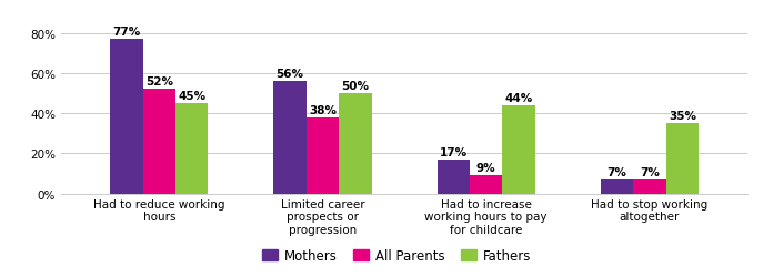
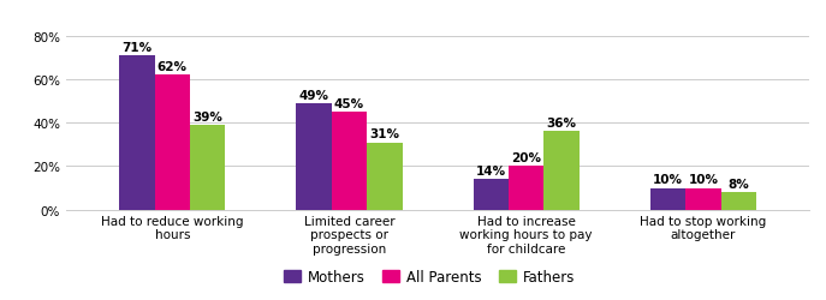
Mothers/Had to reduce working hours: 77% -> 71%
All Parents/Had to reduce working hours: 52% -> 62%
Fathers/Had to reduce working hours: 45% -> 39%
Mothers/Limited career prospects or progression: 56% -> 49%
All Parents/Limited career prospects or progression: 38% -> 45%
Fathers/Limited career prospects or progression: 50% -> 31%
Mothers/Had to increase working hours to pay for childcare: 17% -> 14%
All Parents/Had to increase working hours to pay for childcare: 9% -> 20%
Fathers/Had to increase working hours to pay for childcare: 44% -> 36%
Mothers/Had to stop working altogether: 7% -> 10%
All Parents/Had to stop working altogether: 7% -> 10%
Fathers/Had to stop working altogether: 35% -> 8%
